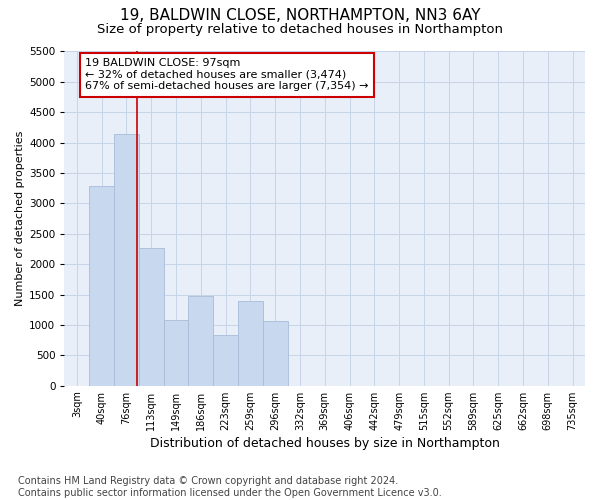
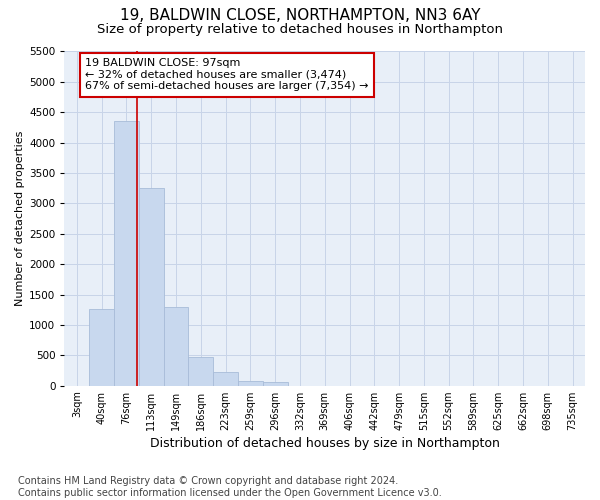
40sqm: 3280 -> 1270
76sqm: 4140 -> 4350
113sqm: 2260 -> 3250
149sqm: 1080 -> 1300
186sqm: 1480 -> 480
223sqm: 840 -> 230
259sqm: 1400 -> 80
296sqm: 1060 -> 60
